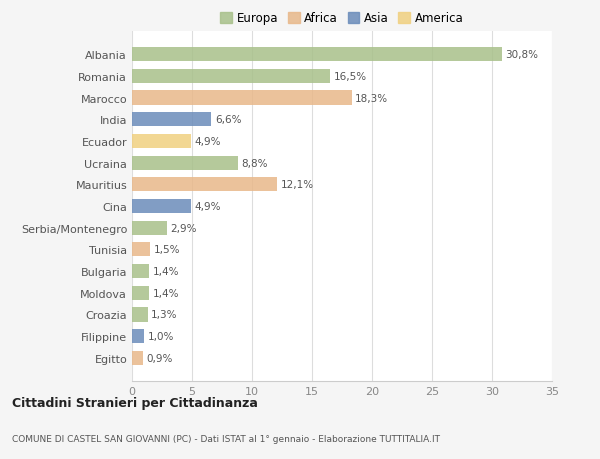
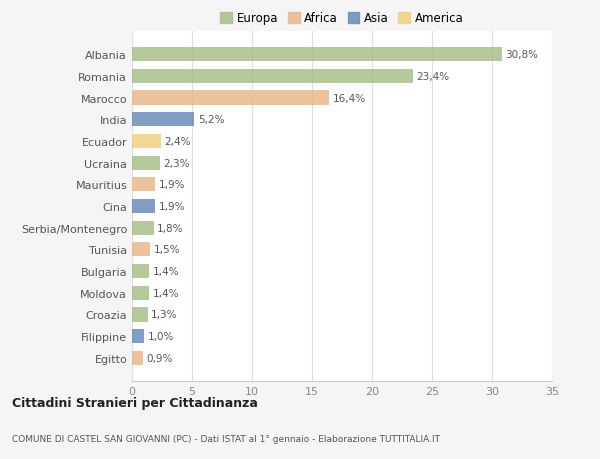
Romania: 16,5% -> 23,4%
Marocco: 18,3% -> 16,4%
India: 6,6% -> 5,2%
Ecuador: 4,9% -> 2,4%
Ucraina: 8,8% -> 2,3%
Mauritius: 12,1% -> 1,9%
Cina: 4,9% -> 1,9%
Serbia/Montenegro: 2,9% -> 1,8%
